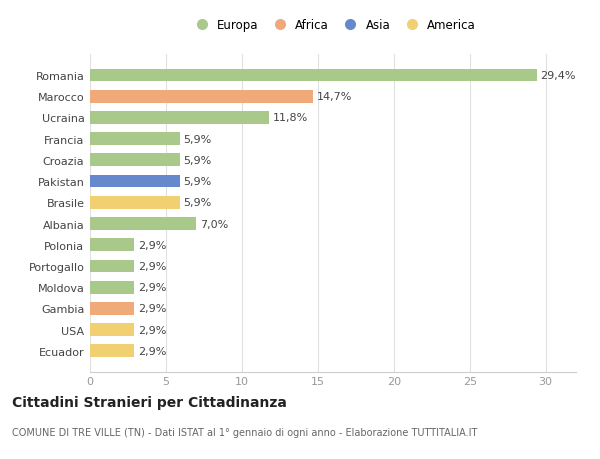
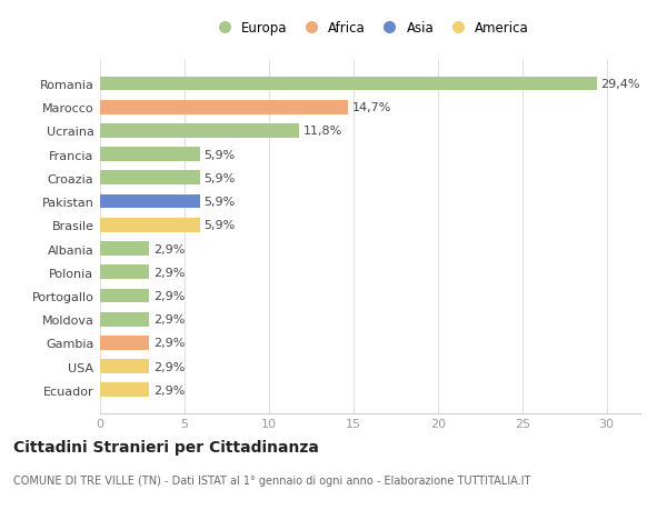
Albania: 7,0% -> 2,9%
